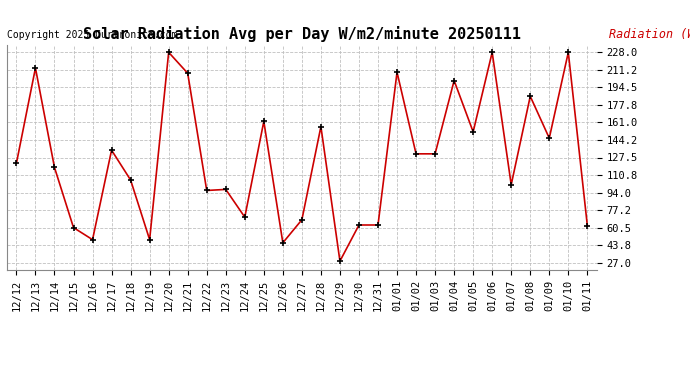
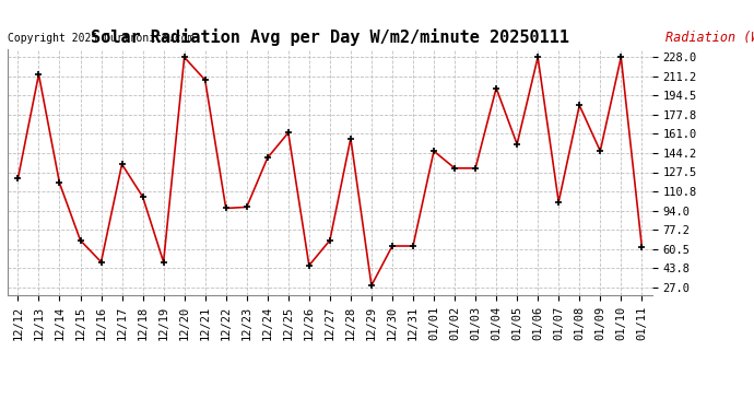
12/15: 60 -> 68
12/24: 70 -> 140
01/01: 209 -> 146
